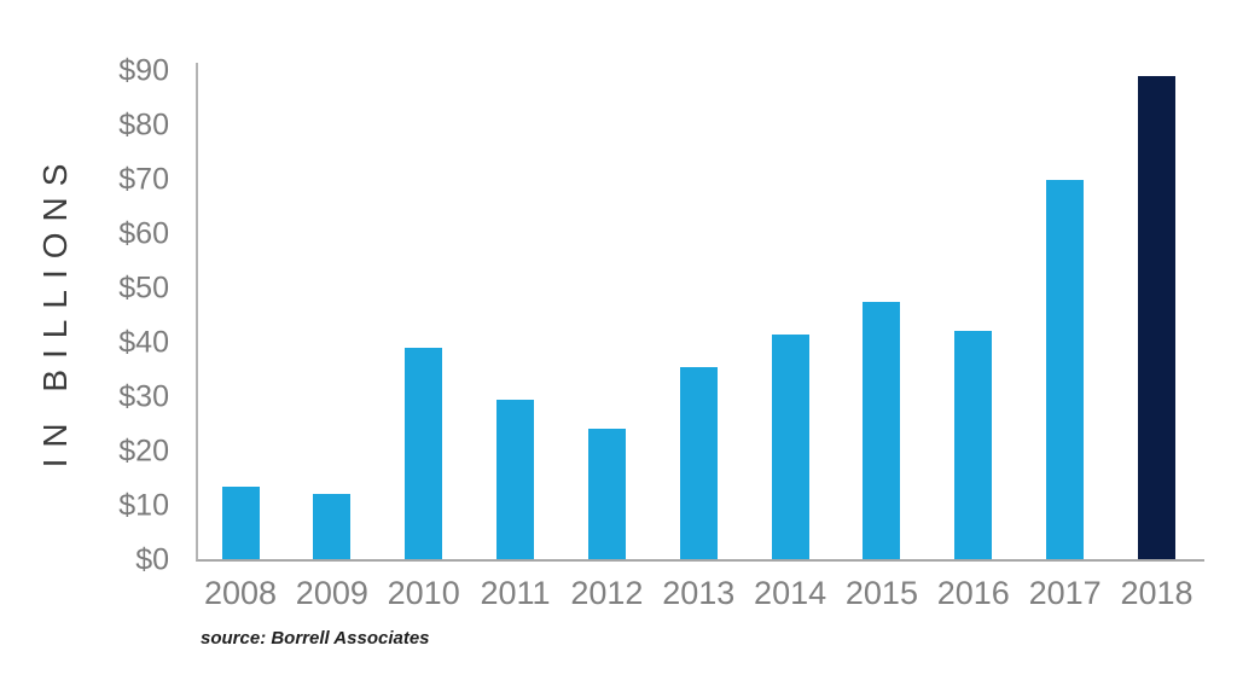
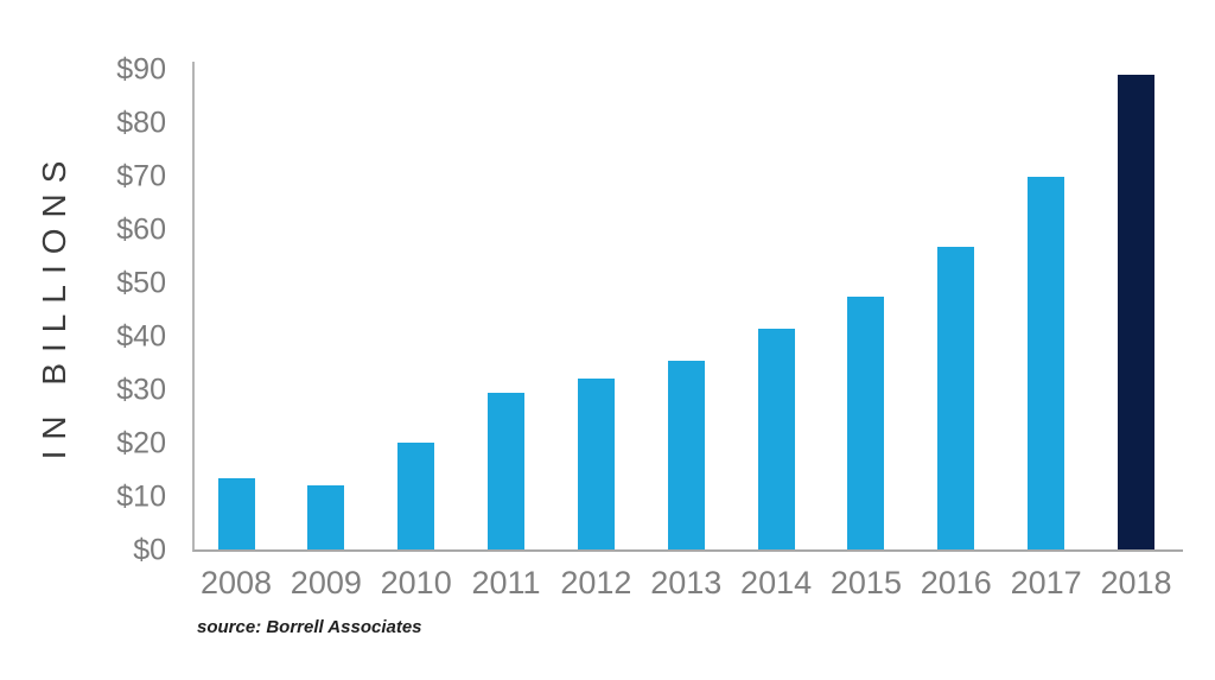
2010: $39 -> $20
2012: $24 -> $32
2016: $42 -> $57
